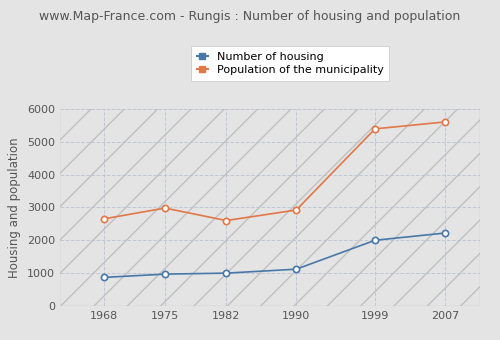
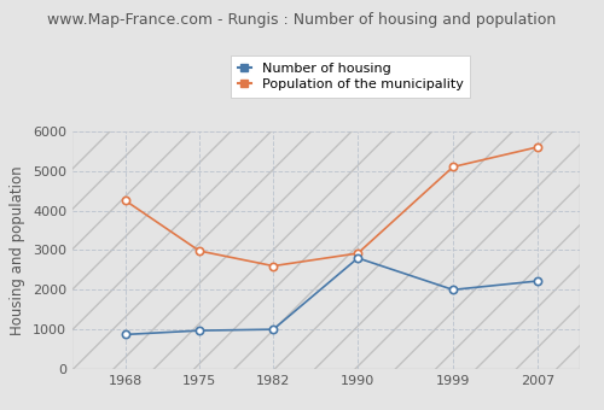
Population of the municipality/1968: 2650 -> 4250
Number of housing/1990: 1120 -> 2800
Population of the municipality/1999: 5390 -> 5100
